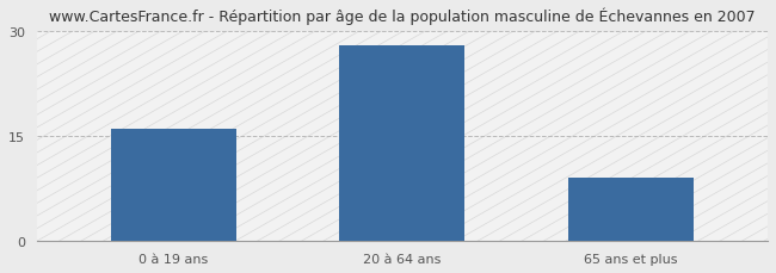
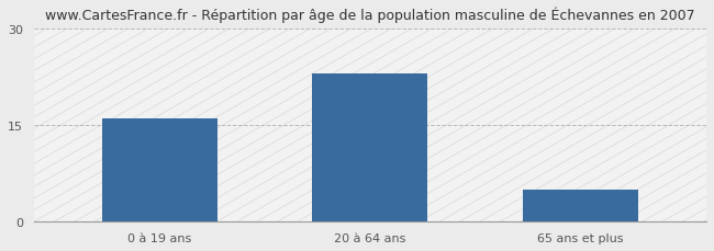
20 à 64 ans: 28 -> 23
65 ans et plus: 9 -> 5
